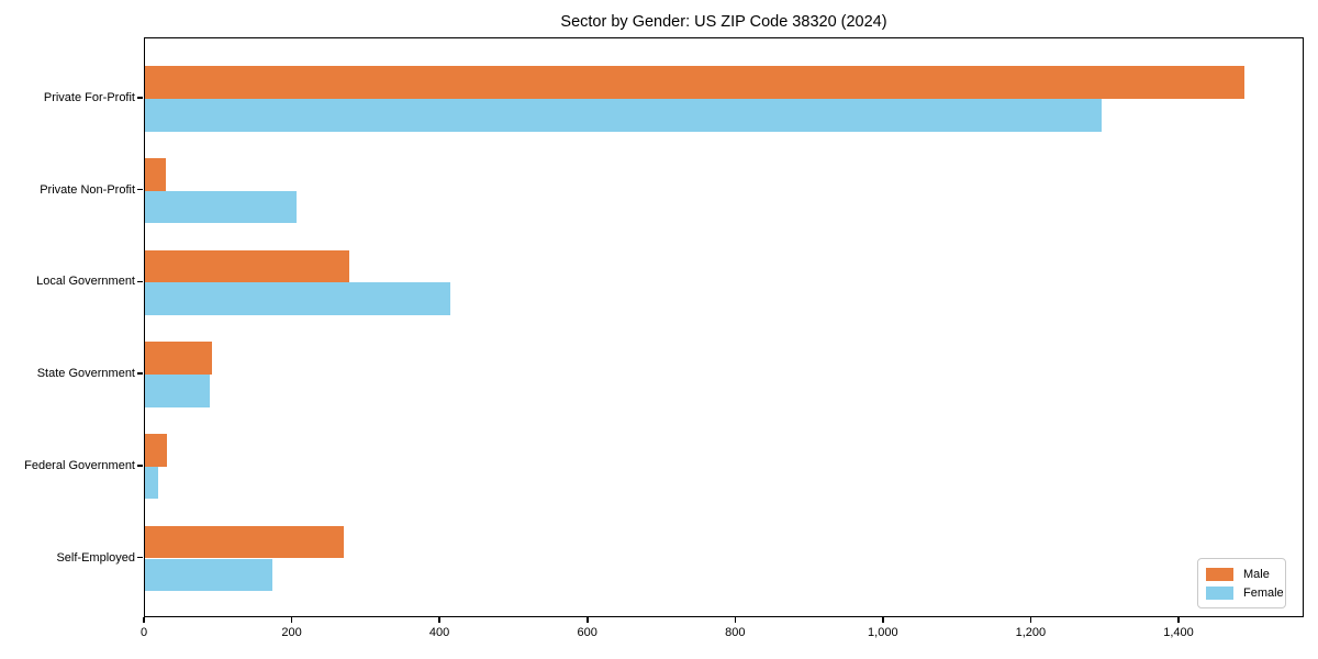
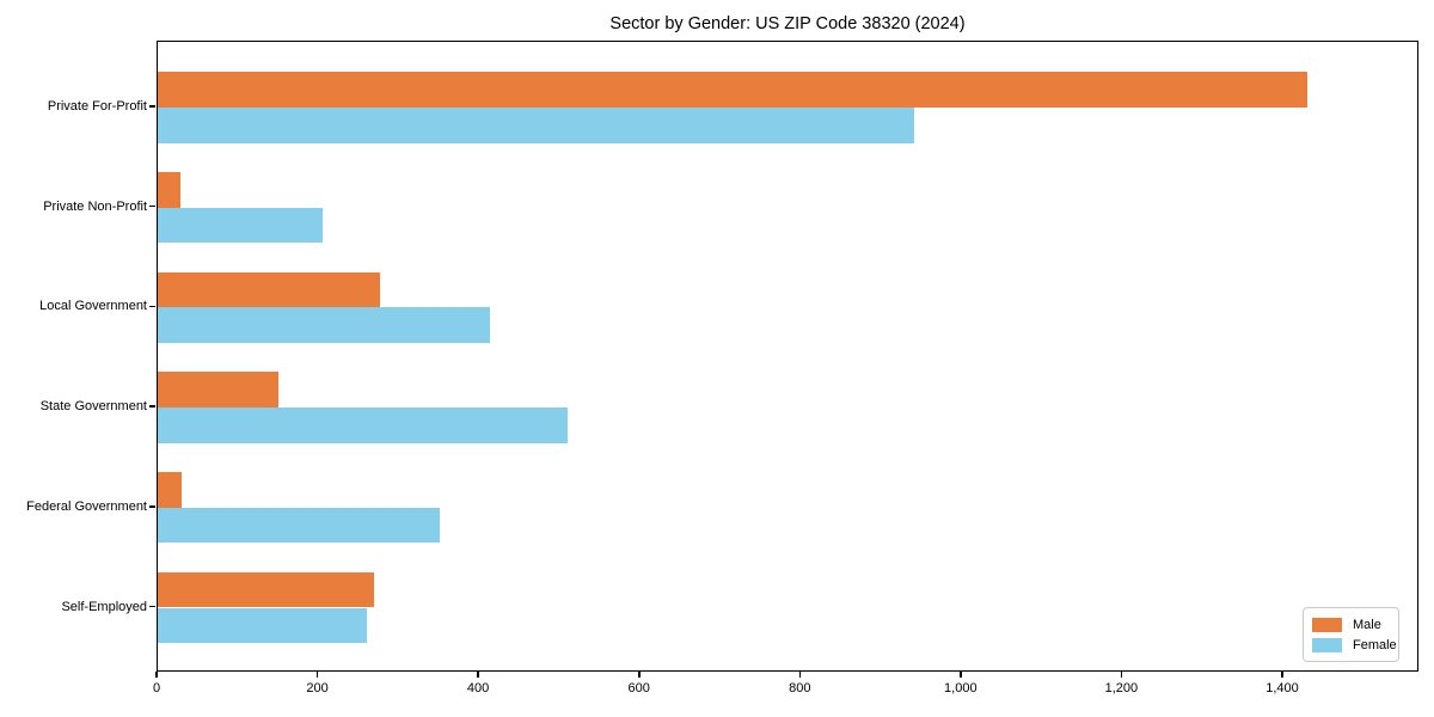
Male/Private For-Profit: 1490 -> 1430
Female/Private For-Profit: 1290 -> 940
Male/State Government: 90 -> 150
Female/State Government: 90 -> 510
Female/Federal Government: 20 -> 350
Female/Self-Employed: 170 -> 260
